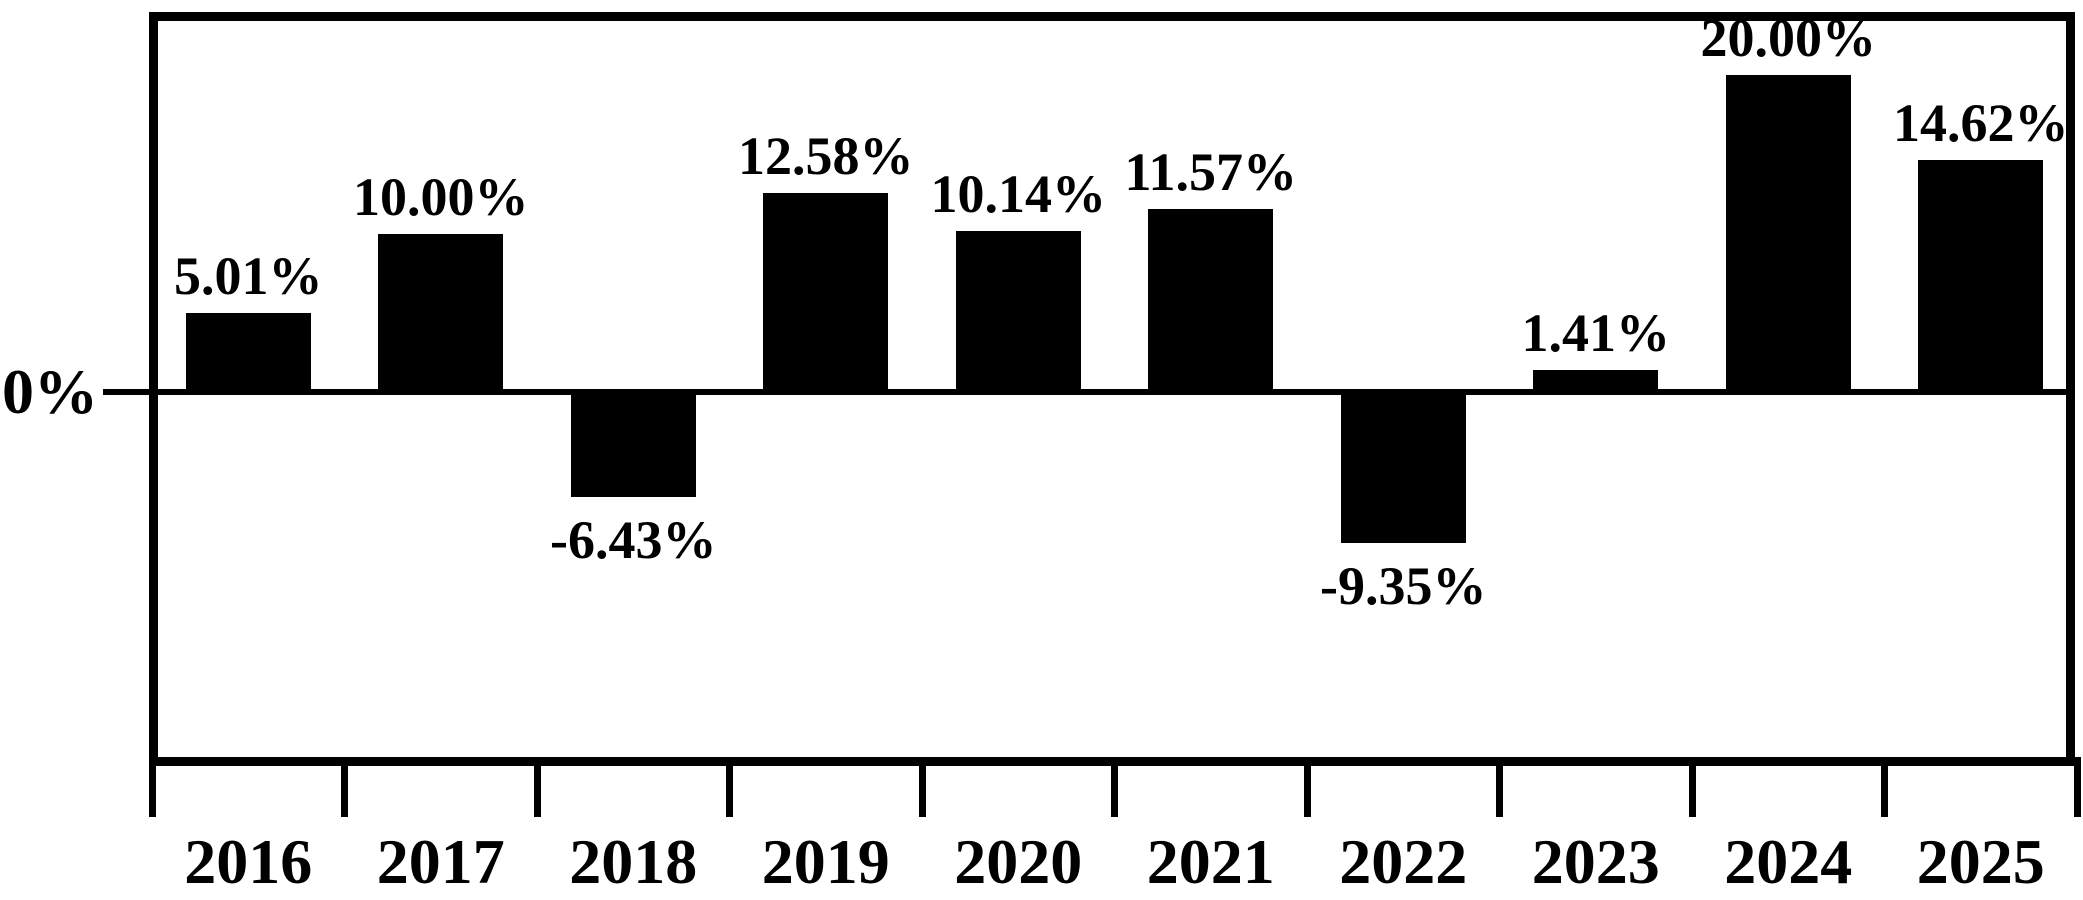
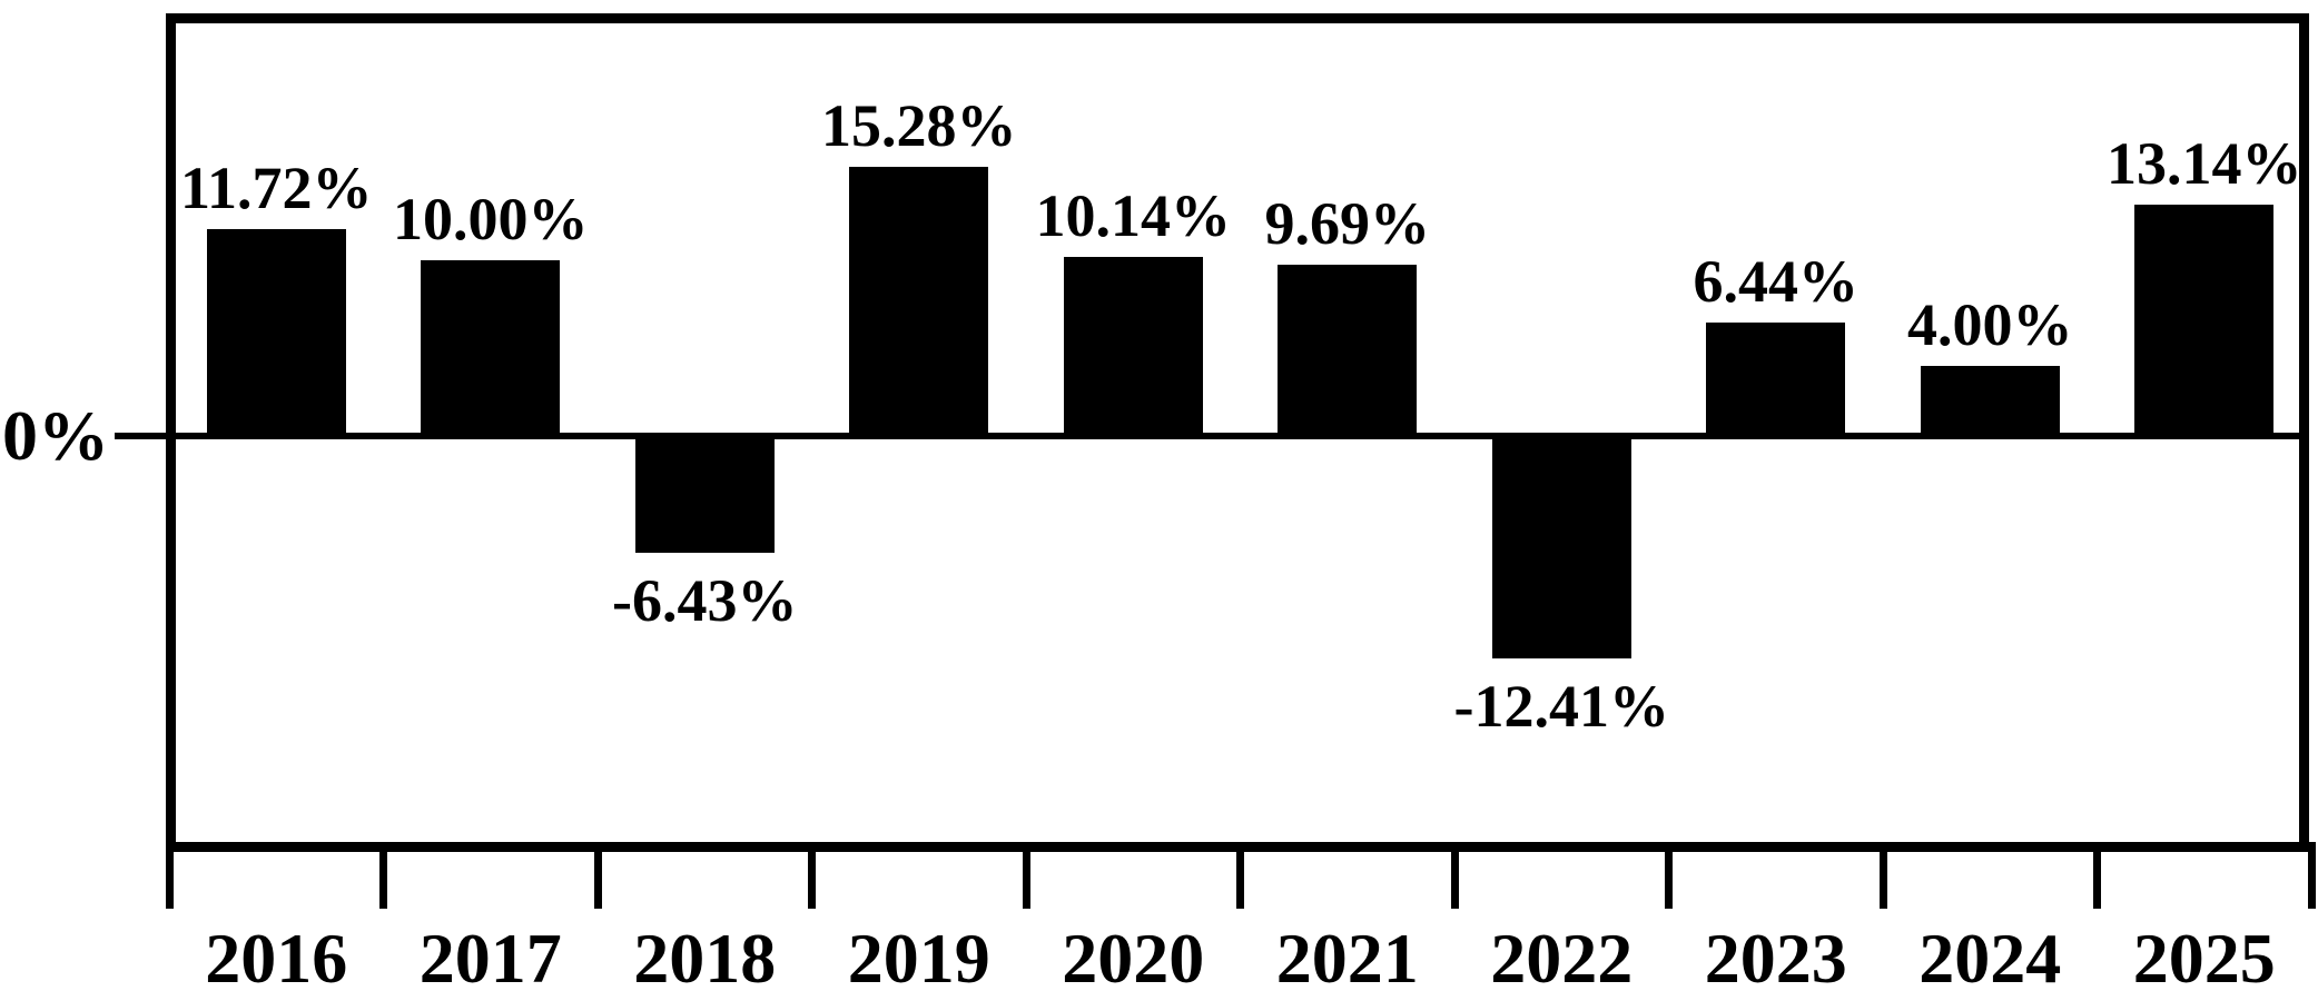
2016: 5.01% -> 11.72%
2019: 12.58% -> 15.28%
2021: 11.57% -> 9.69%
2022: -9.35% -> -12.41%
2023: 1.41% -> 6.44%
2024: 20.00% -> 4.00%
2025: 14.62% -> 13.14%
